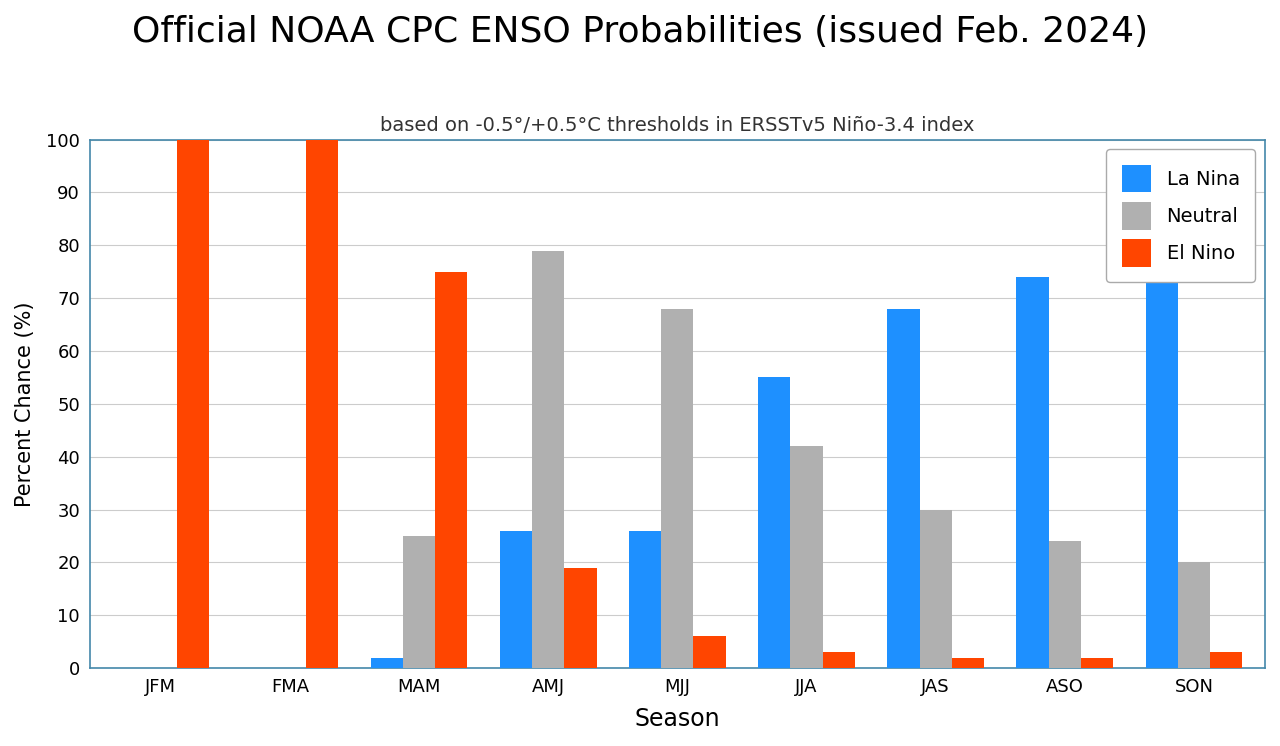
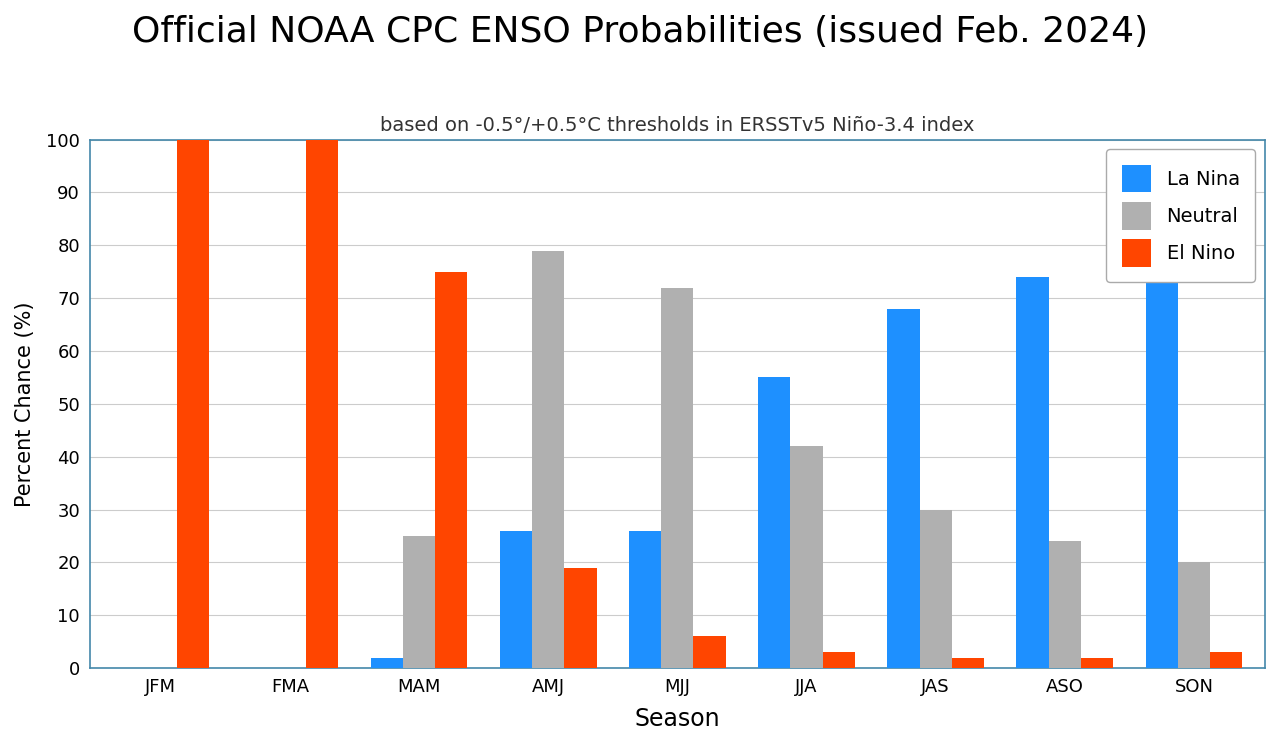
Neutral/MJJ: 68 -> 72
